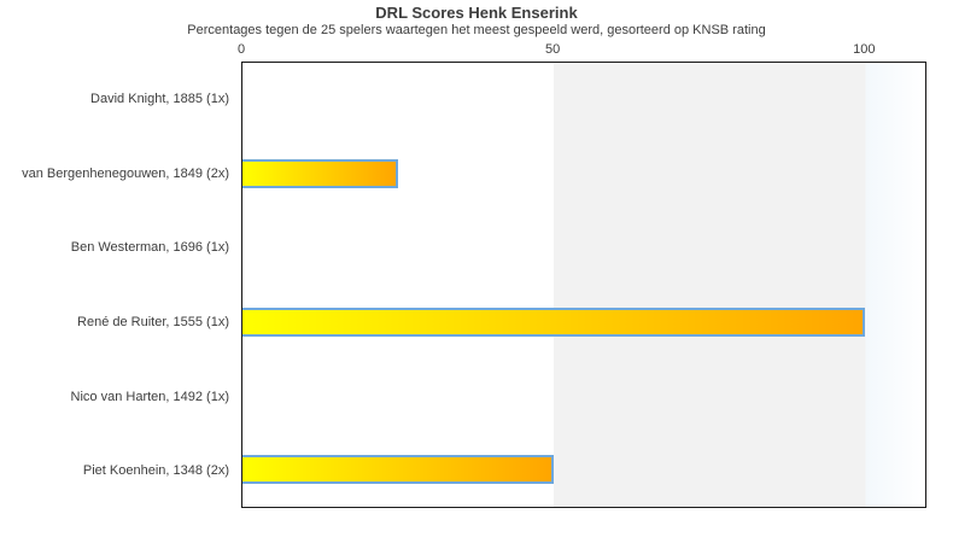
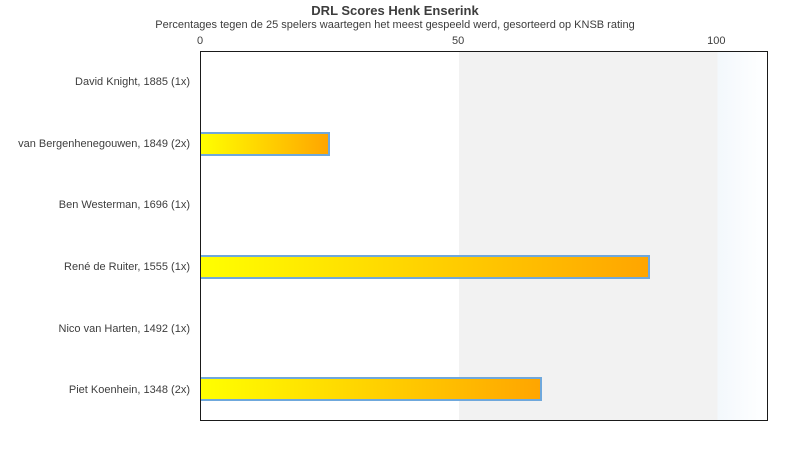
René de Ruiter, 1555 (1x): 100 -> 87
Piet Koenhein, 1348 (2x): 50 -> 66
